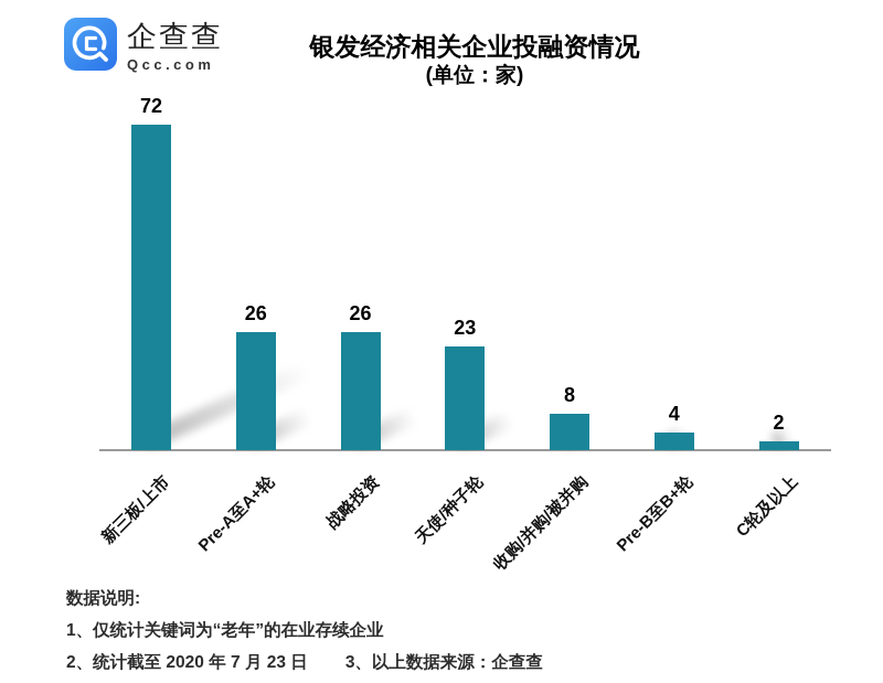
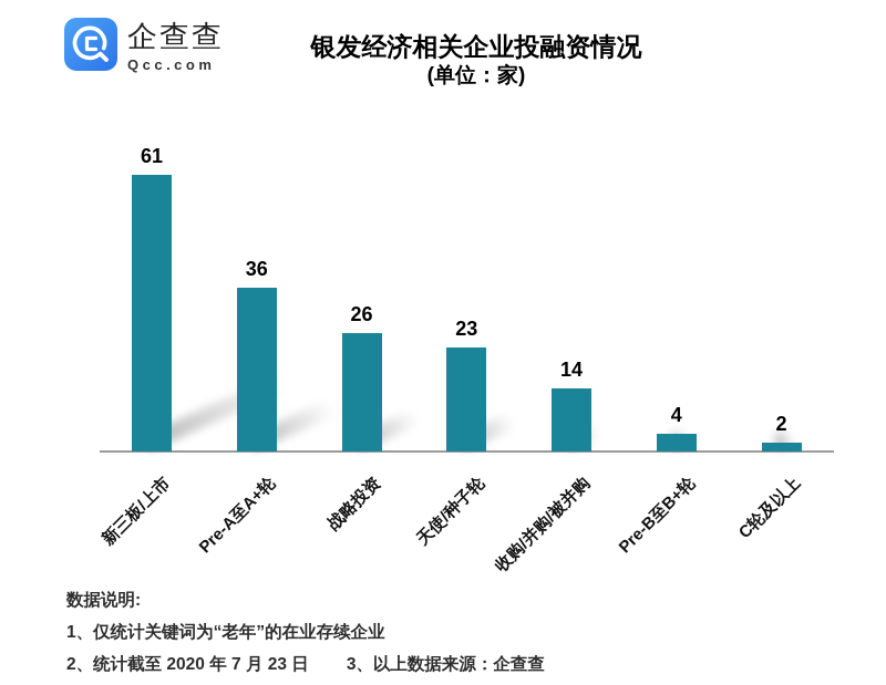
新三板/上市: 72 -> 61
Pre-A至A+轮: 26 -> 36
收购/并购/被并购: 8 -> 14
